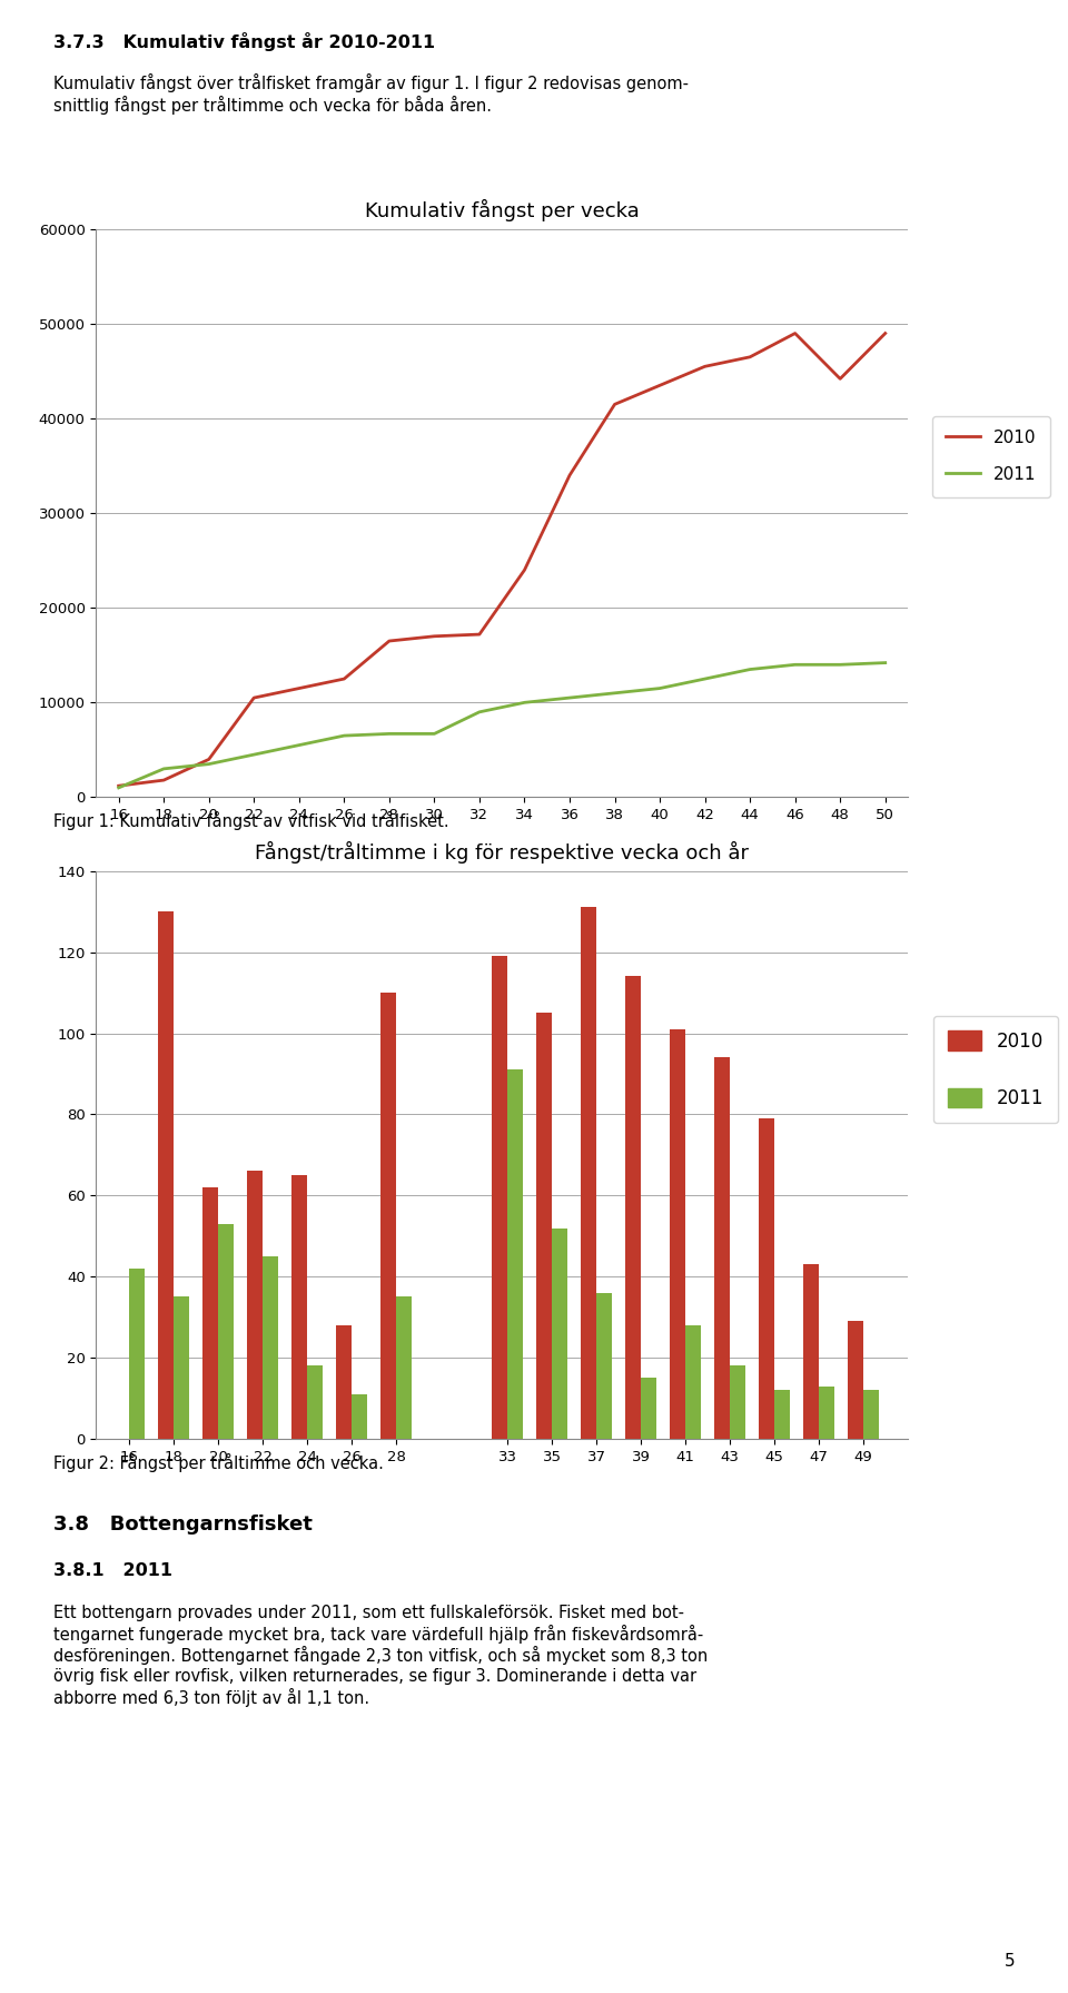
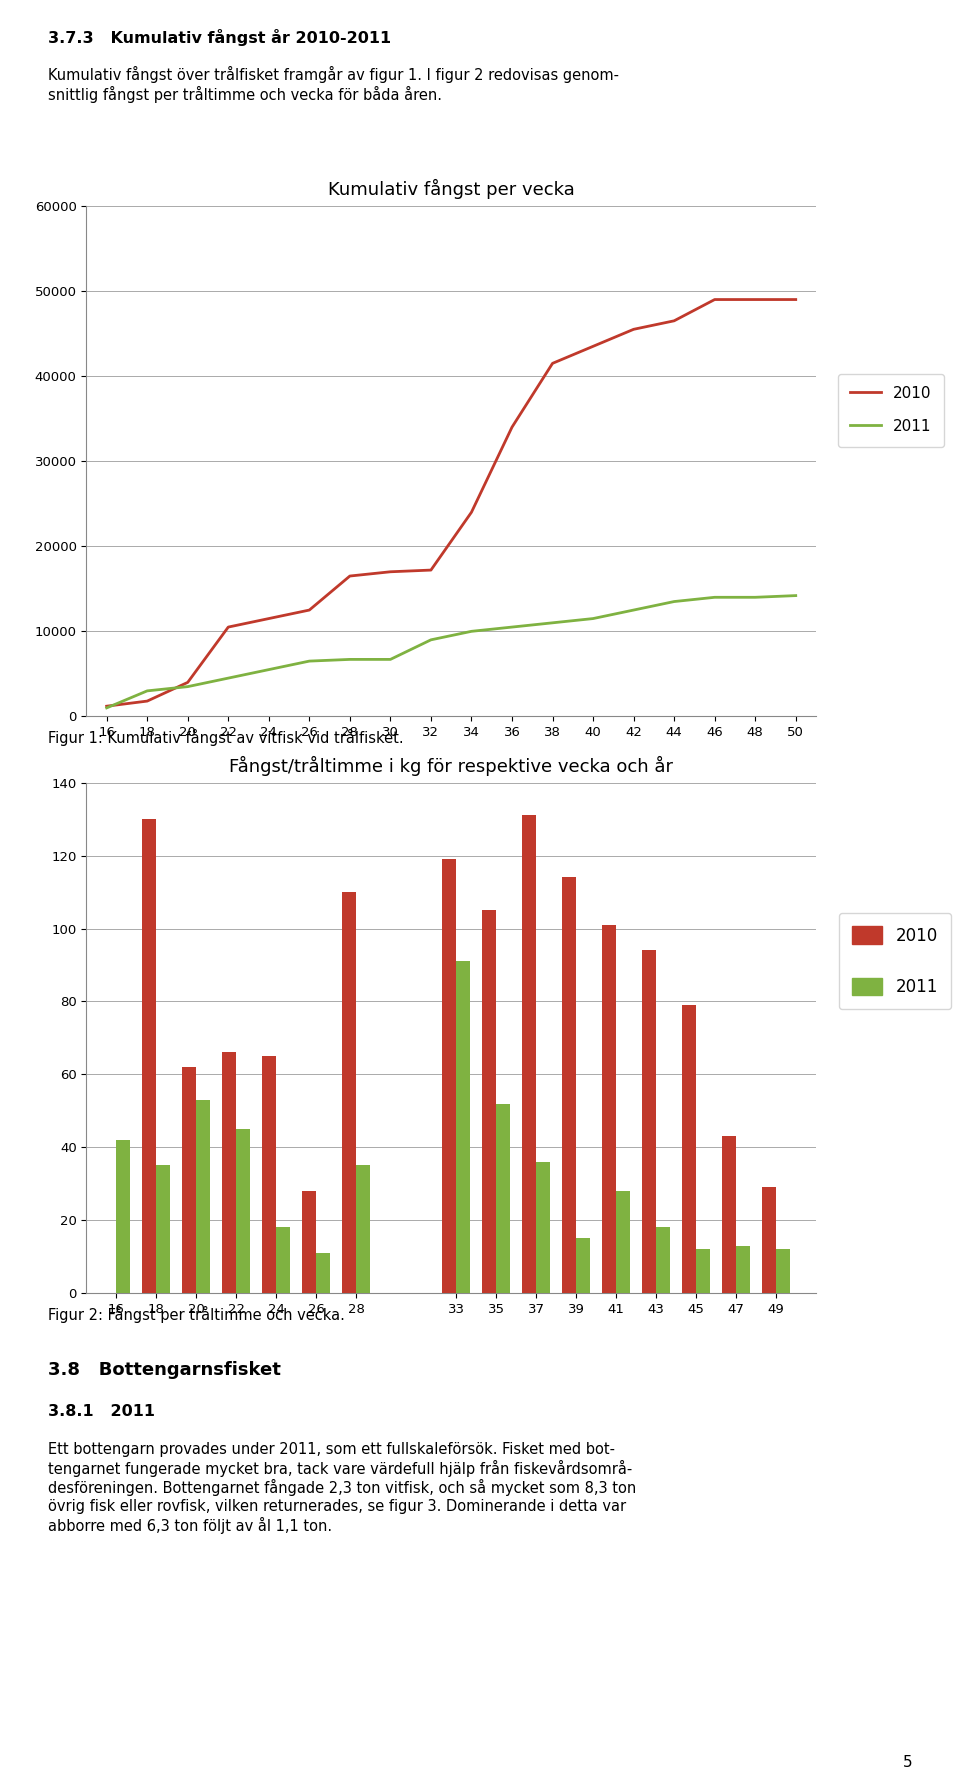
Kumulativ fångst per vecka/2010/48: 44200 -> 49000
